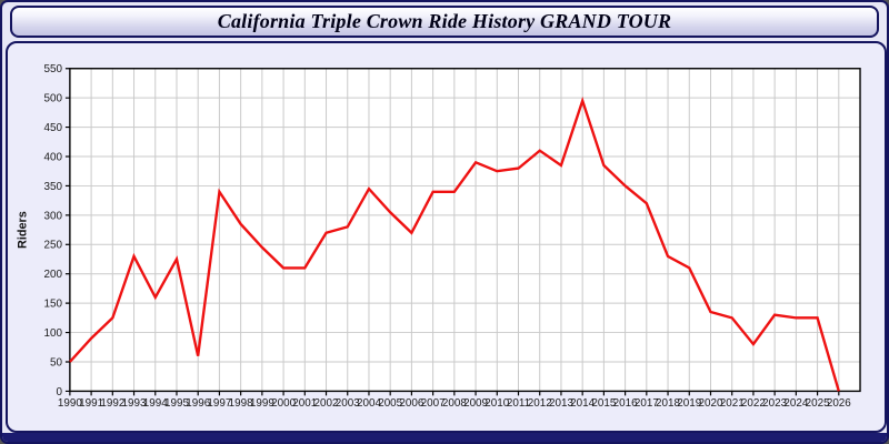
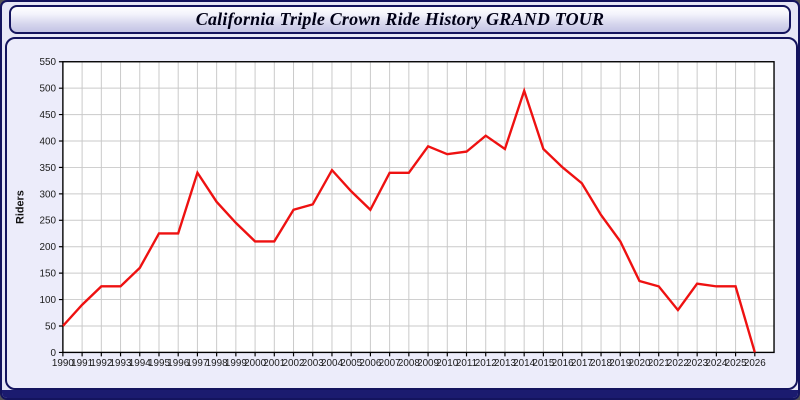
1993: 230 -> 120
1996: 60 -> 220
2018: 230 -> 260
